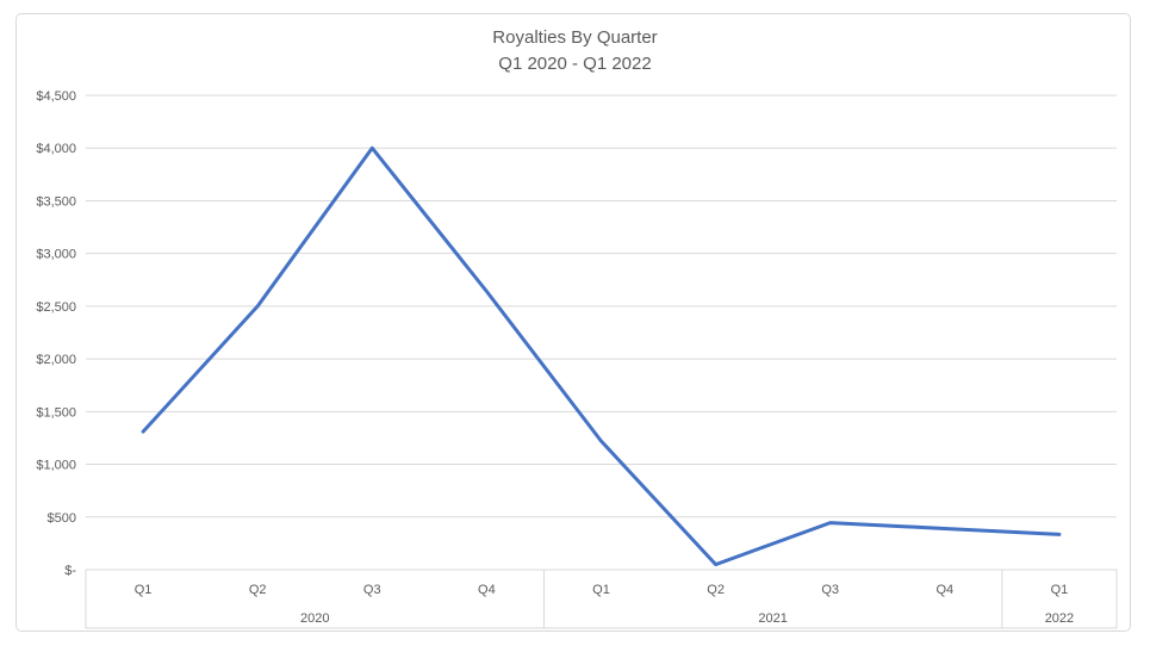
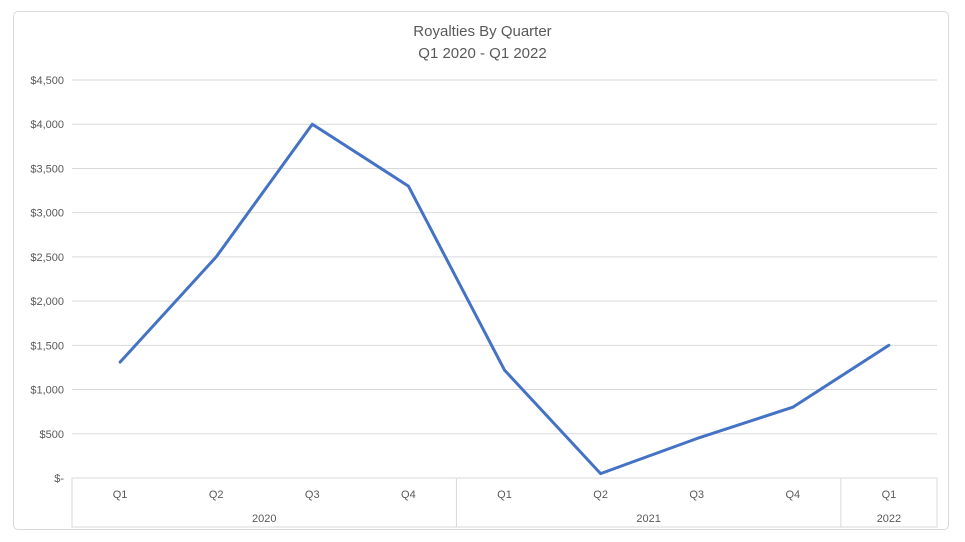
Q4 2020: $2600 -> $3300
Q4 2021: $400 -> $800
Q1 2022: $300 -> $1500
